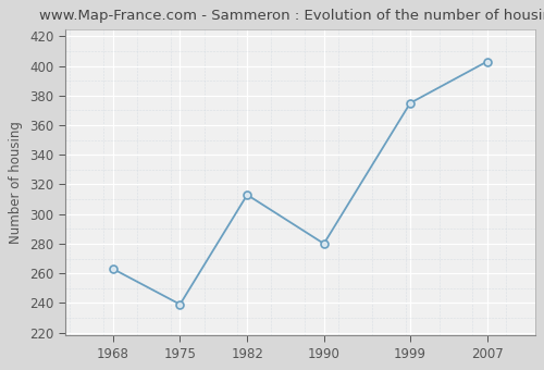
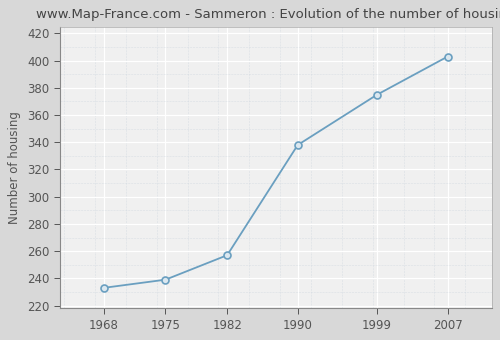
1968: 263 -> 233
1982: 313 -> 257
1990: 280 -> 338
